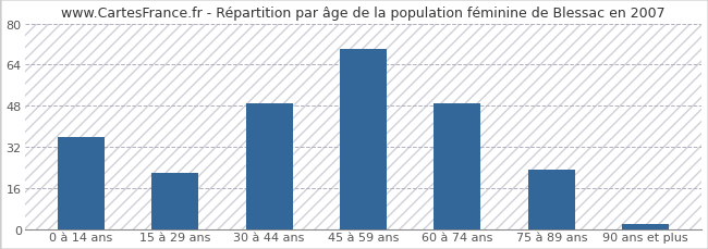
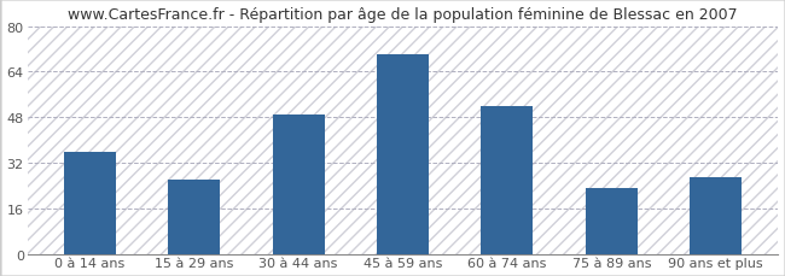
15 à 29 ans: 22 -> 26
60 à 74 ans: 49 -> 52
90 ans et plus: 2 -> 27
